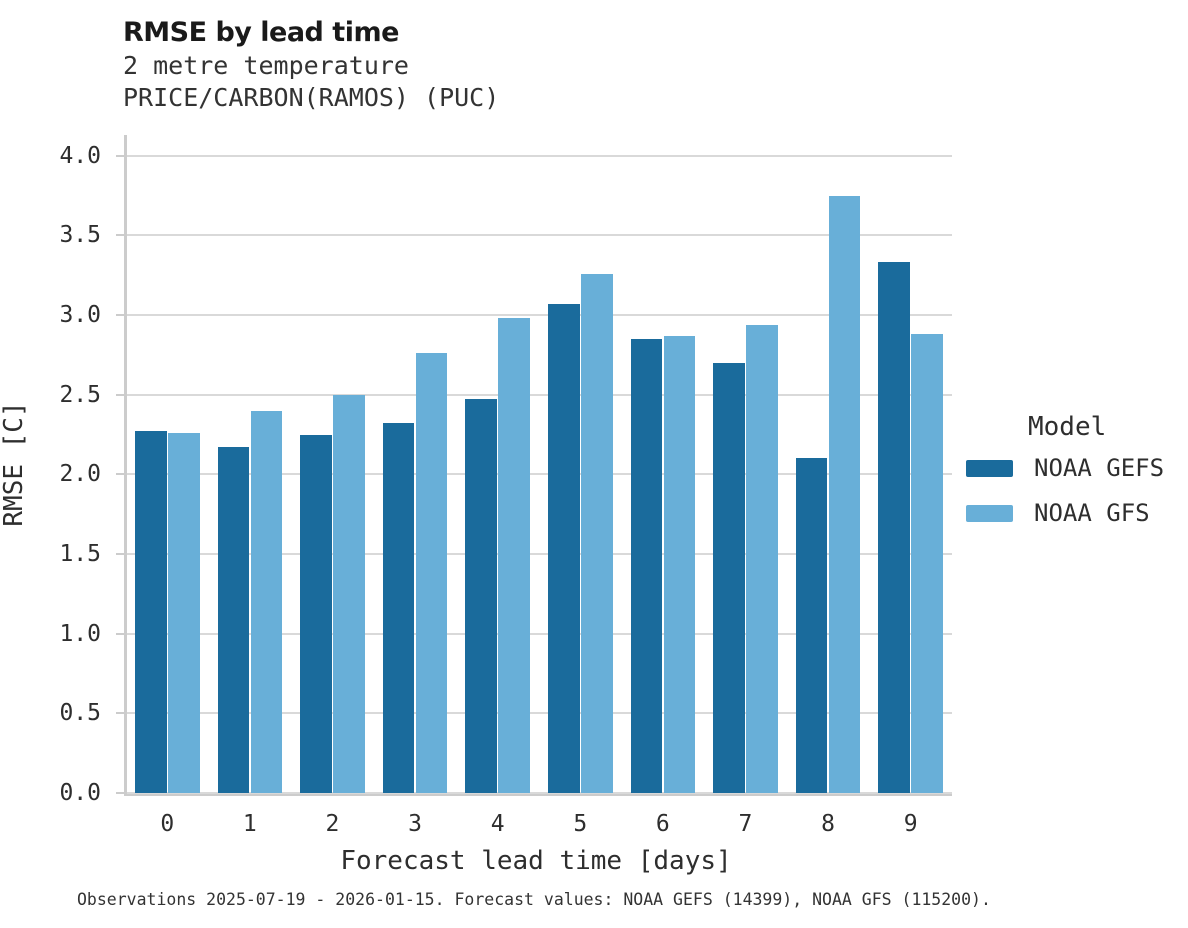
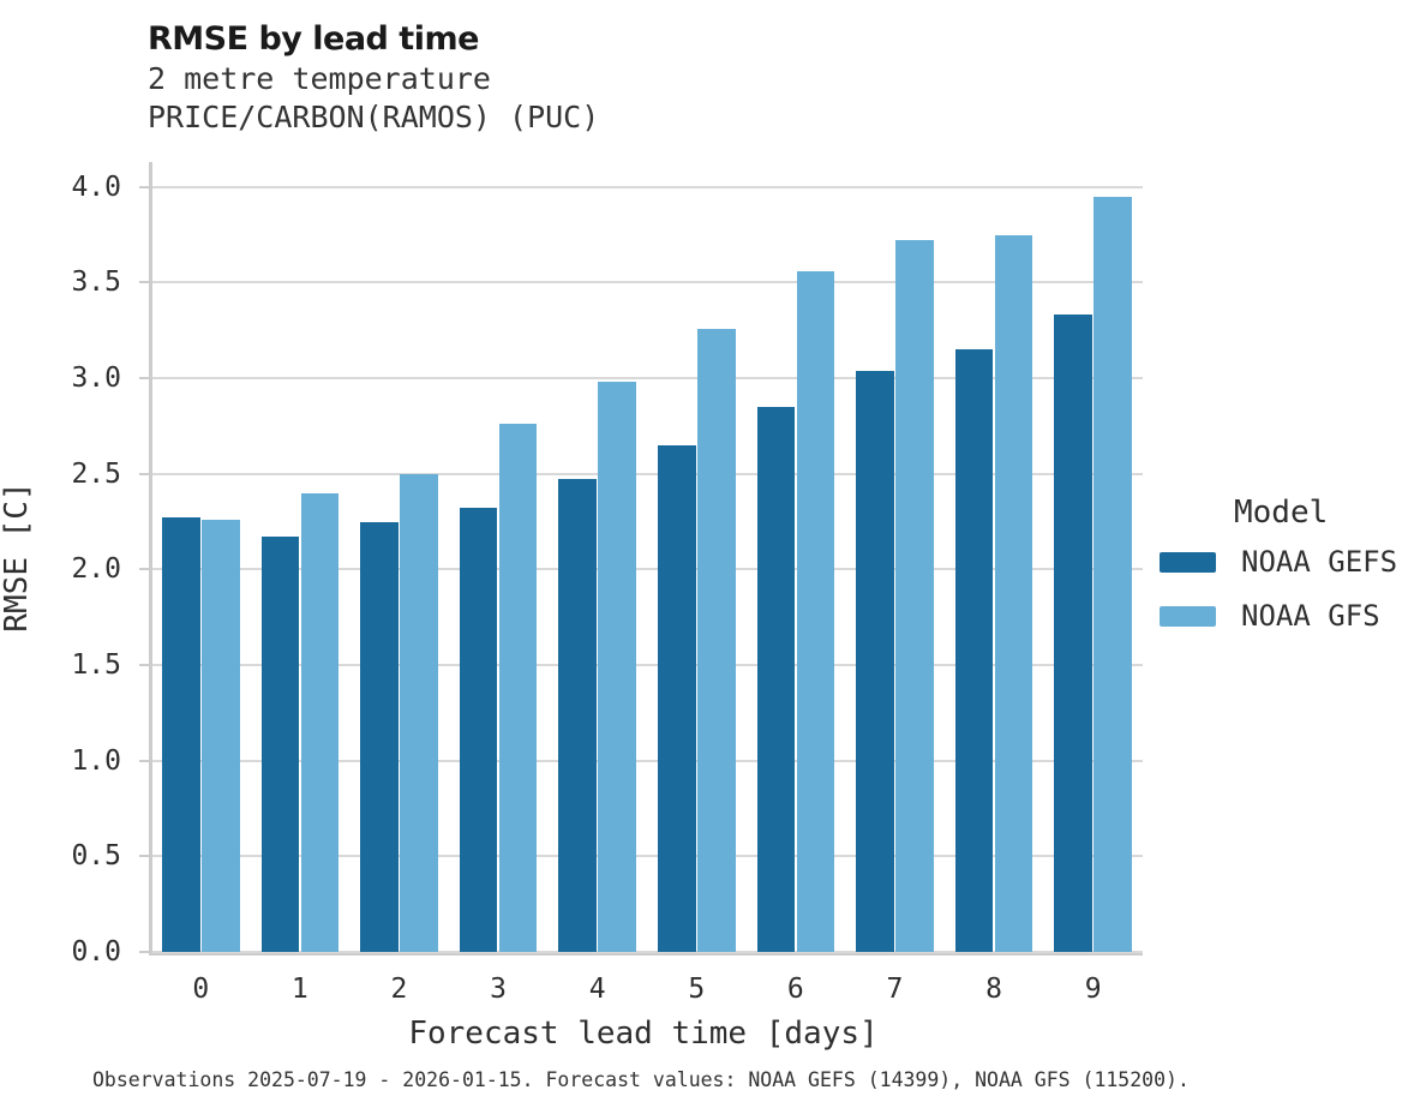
NOAA GEFS/5: 3.07 -> 2.65
NOAA GFS/6: 2.87 -> 3.56
NOAA GEFS/7: 2.70 -> 3.04
NOAA GFS/7: 2.94 -> 3.72
NOAA GEFS/8: 2.10 -> 3.15
NOAA GFS/9: 2.88 -> 3.95
